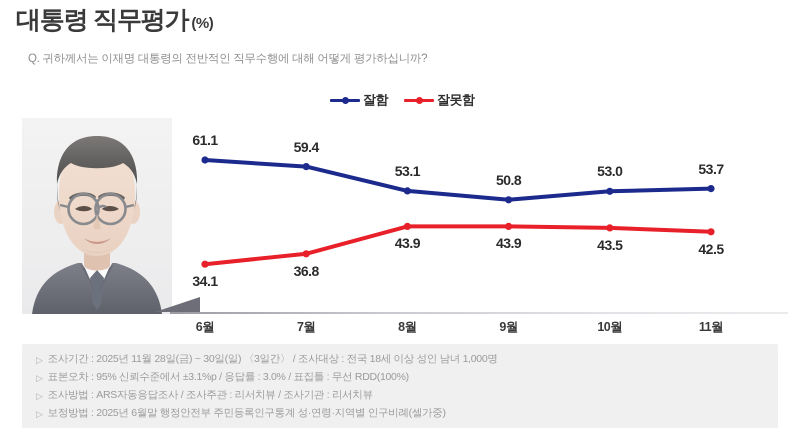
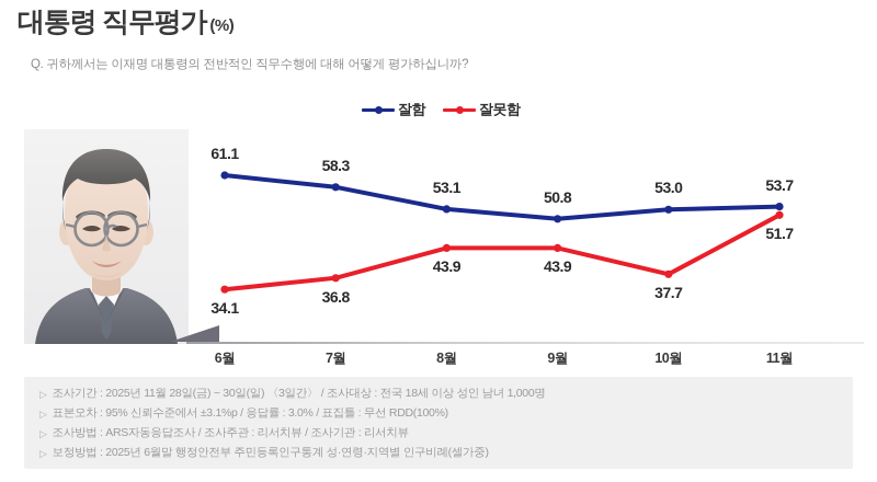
잘함/7월: 59.4 -> 58.3
잘못함/10월: 43.5 -> 37.7
잘못함/11월: 42.5 -> 51.7
